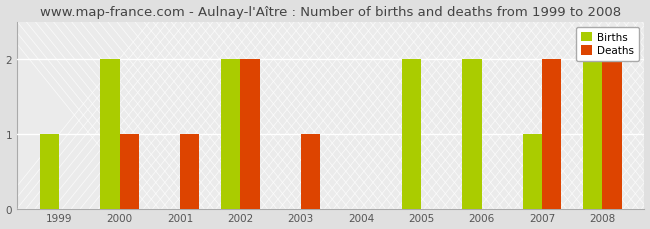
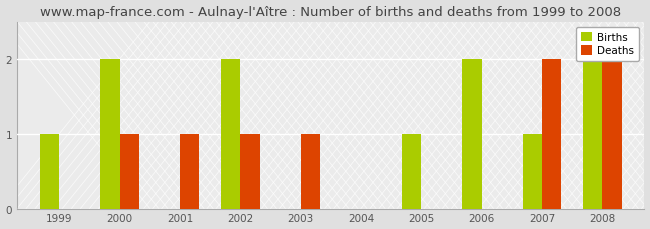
Deaths/2002: 2 -> 1
Births/2005: 2 -> 1
